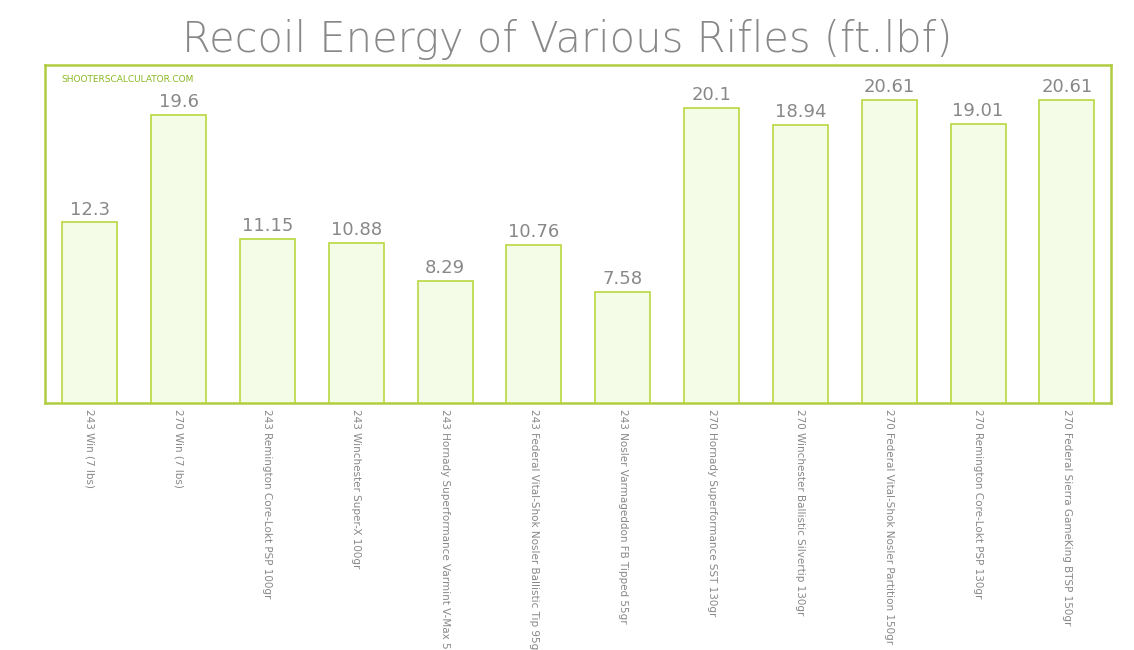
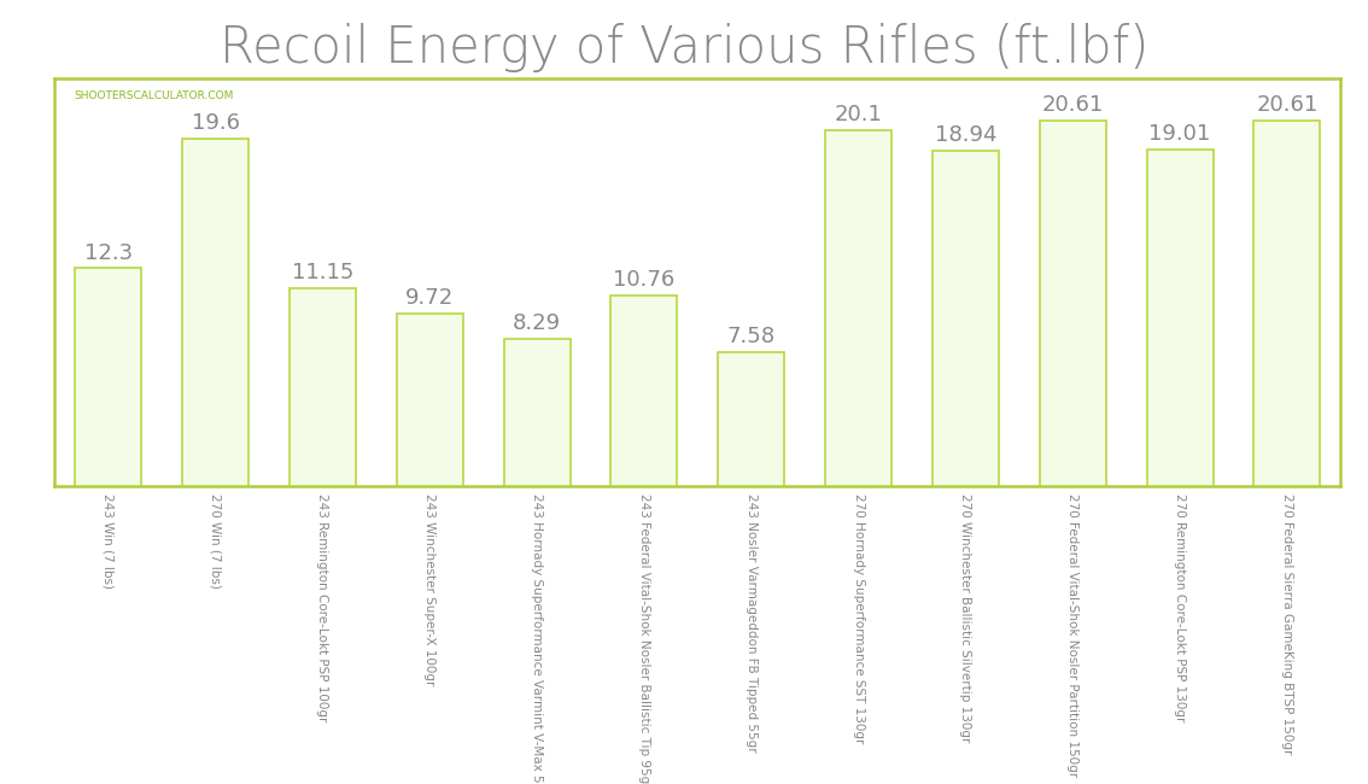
243 Winchester Super-X 100gr: 10.88 -> 9.72
